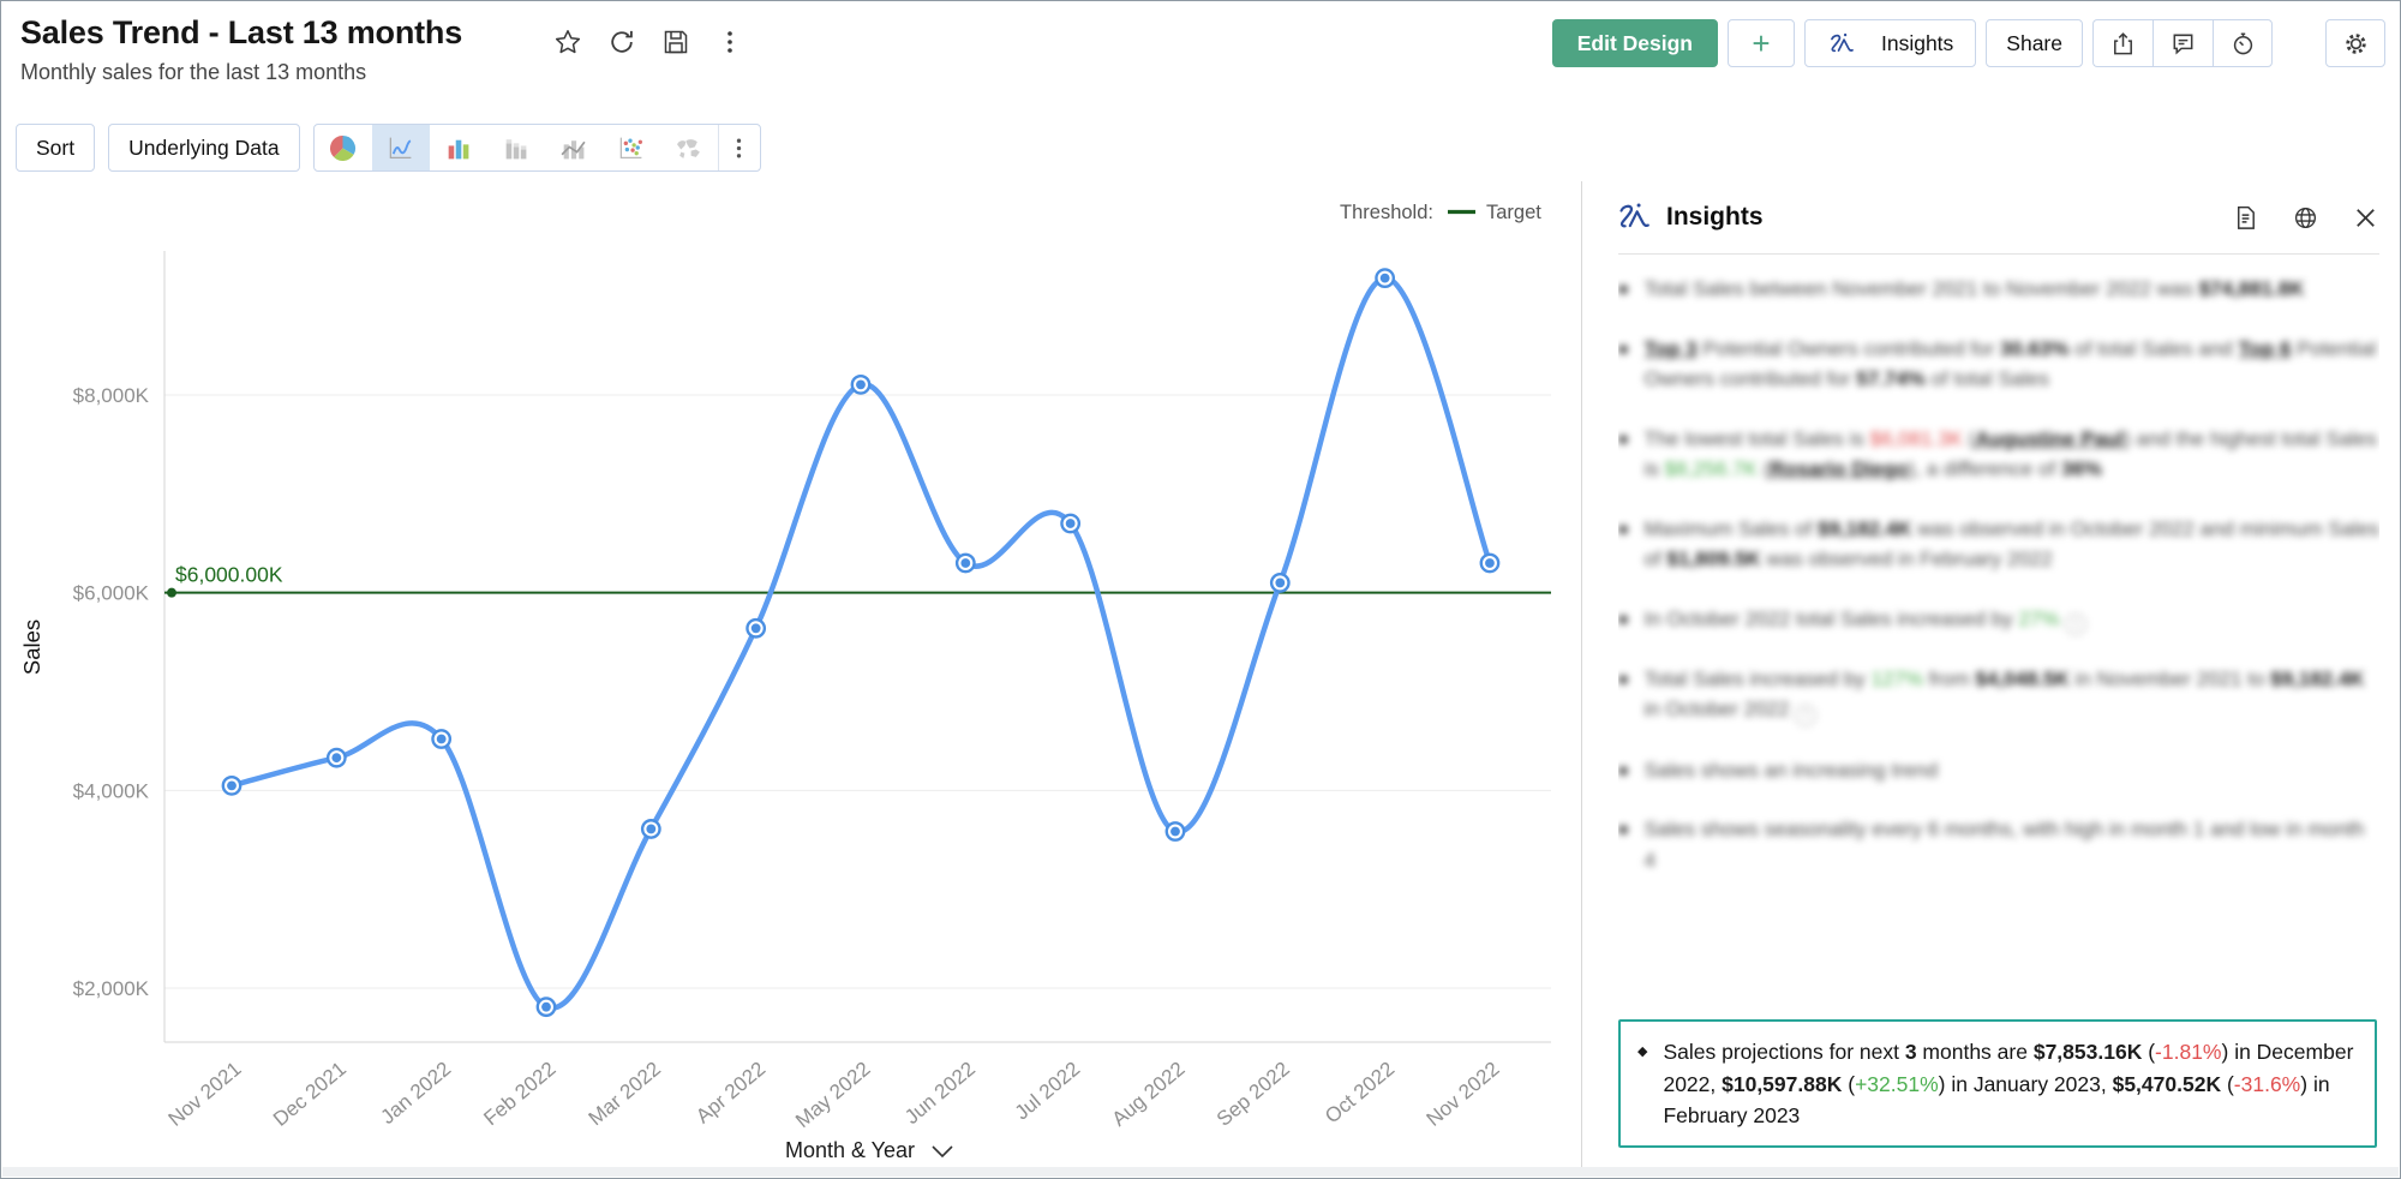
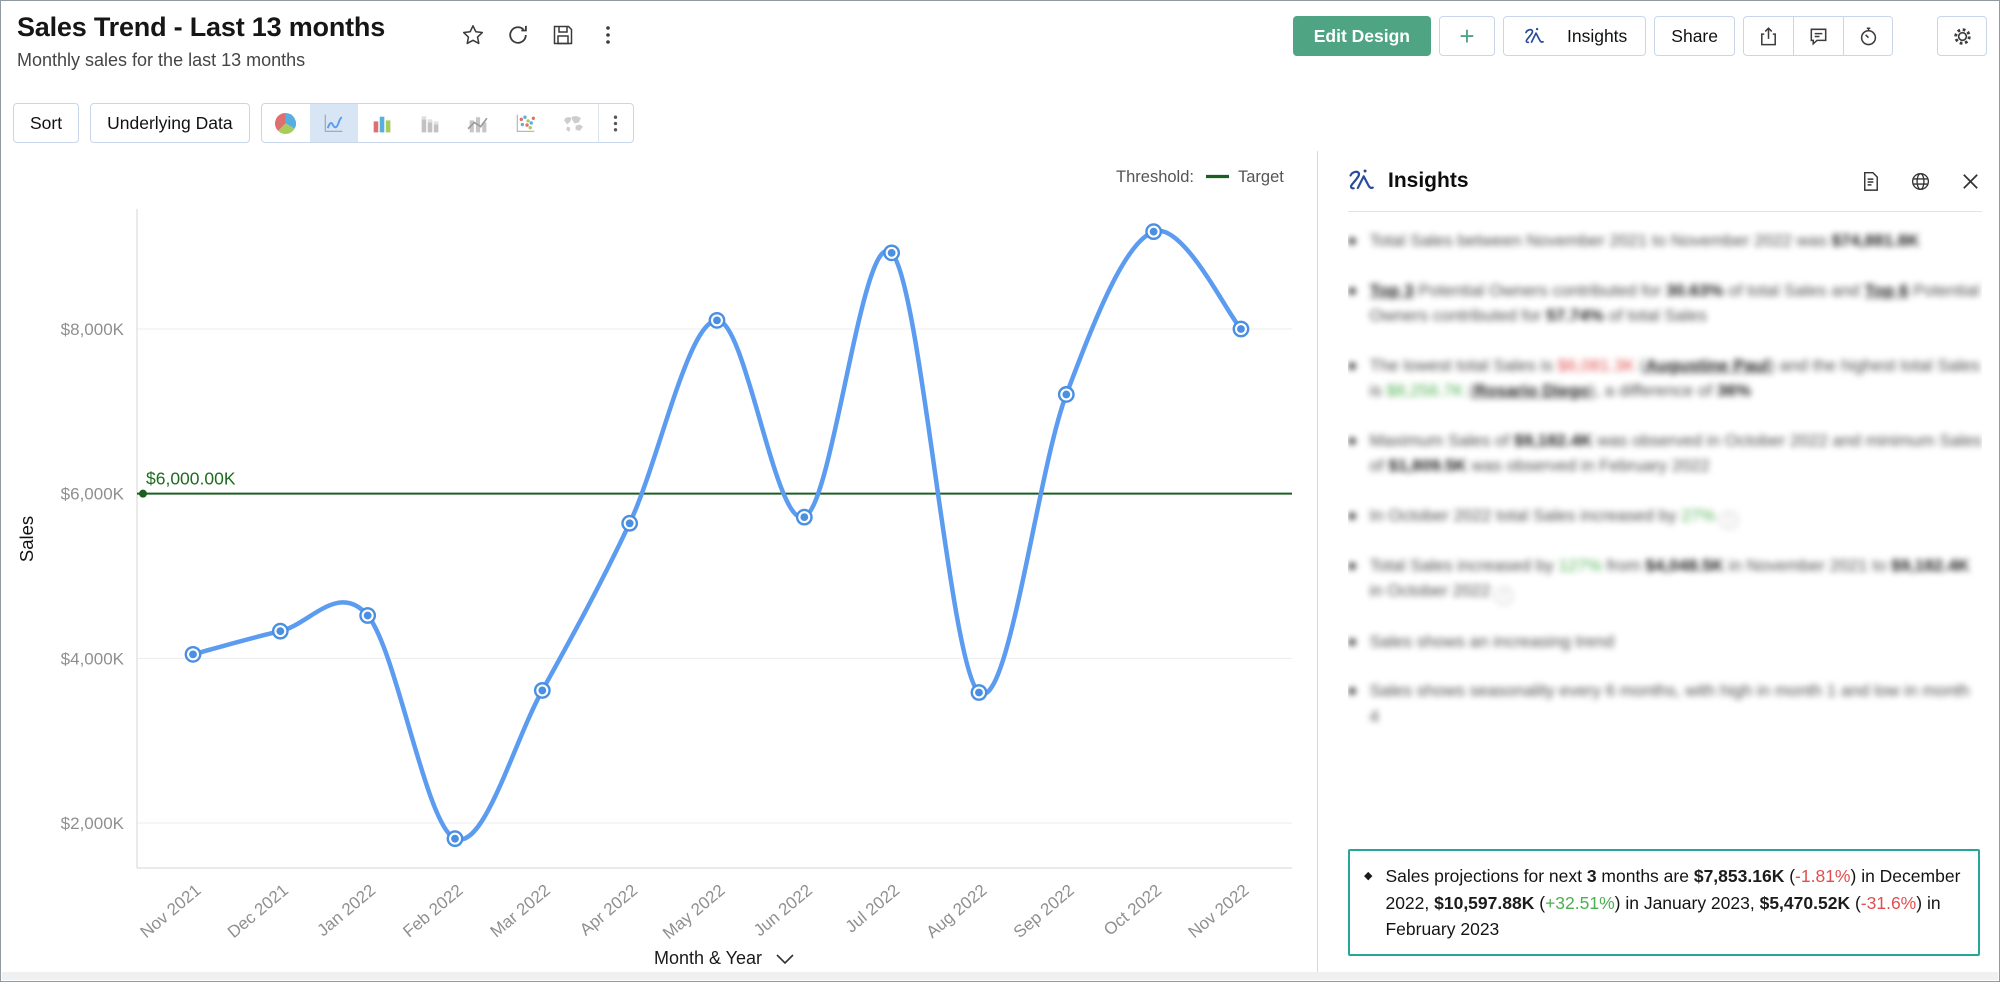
Jun 2022: $6300K -> $5700K
Jul 2022: $6700K -> $8900K
Sep 2022: $6100K -> $7200K
Nov 2022: $6300K -> $8000K
